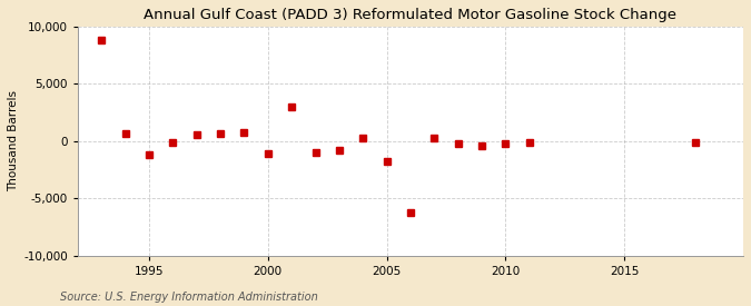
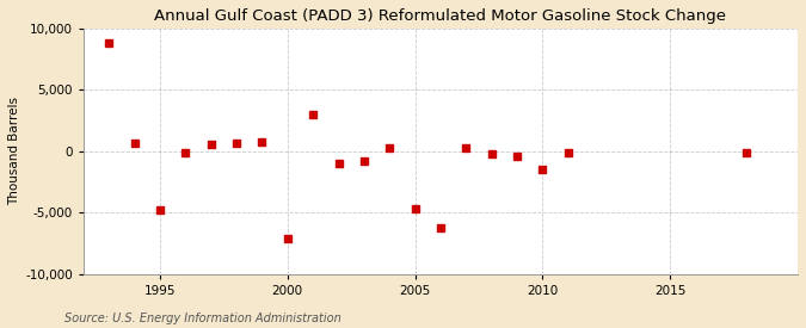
1995: -1,200 -> -4,800
2000: -1,100 -> -7,100
2005: -1,800 -> -4,700
2010: -200 -> -1,500
